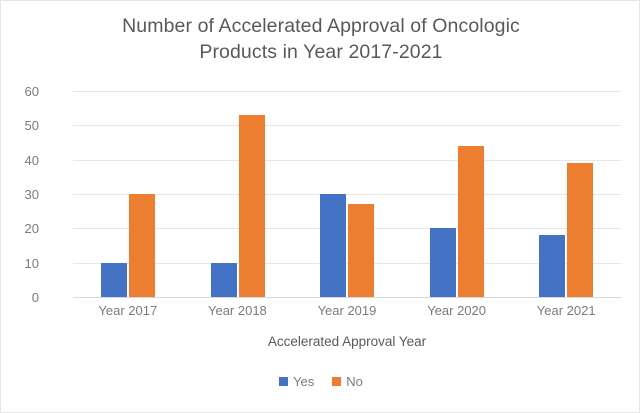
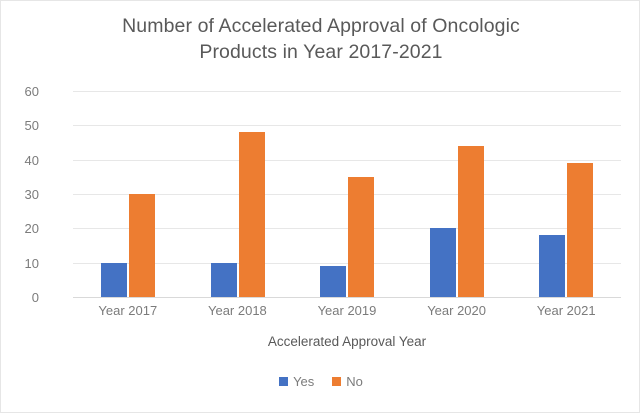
No/Year 2018: 53 -> 48
Yes/Year 2019: 30 -> 9
No/Year 2019: 27 -> 35
